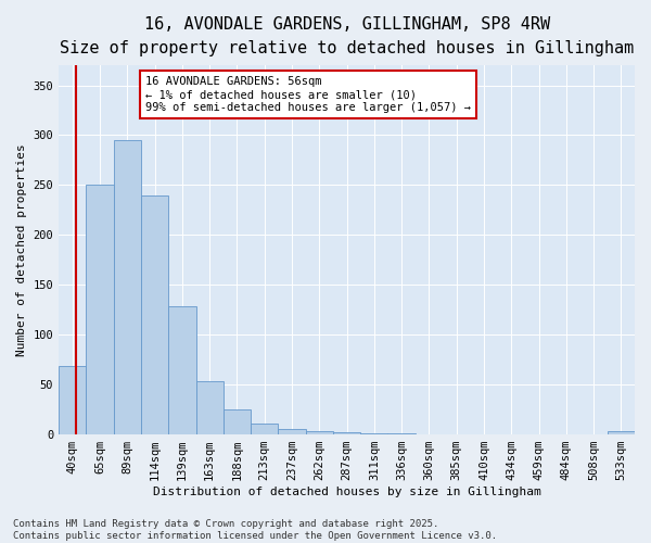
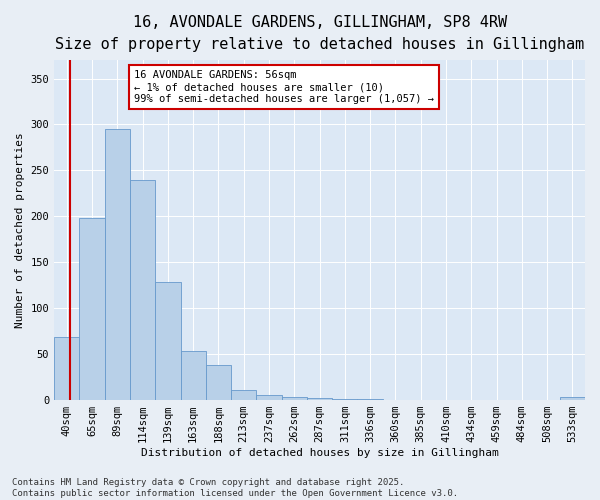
65sqm: 250 -> 198
188sqm: 25 -> 38
